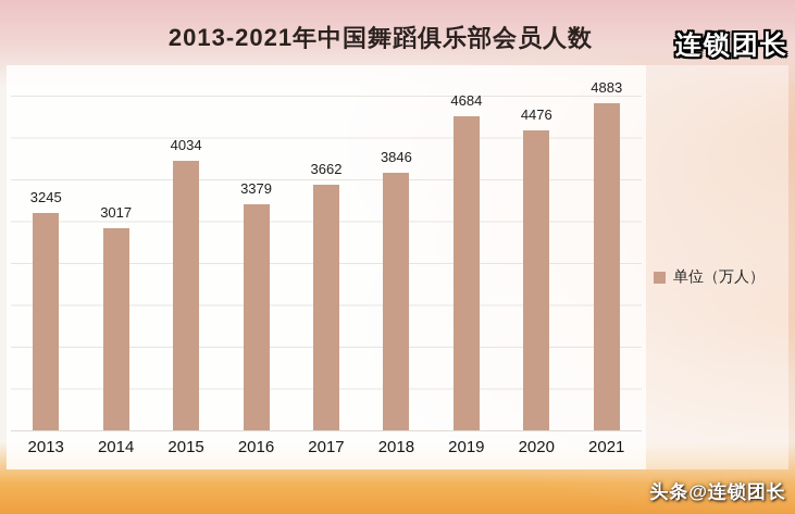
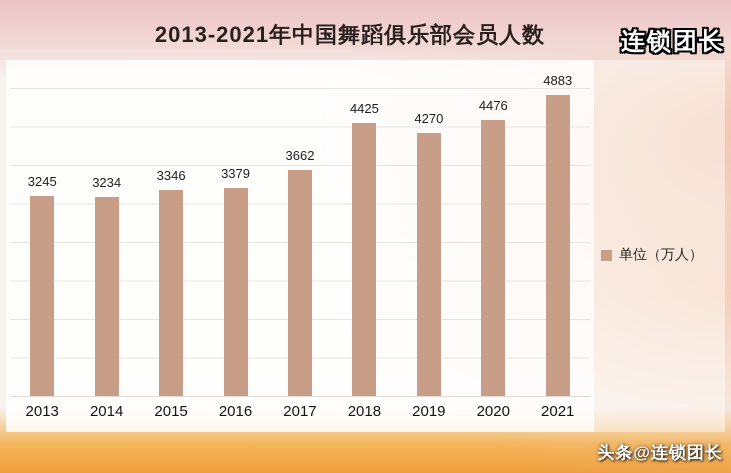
2014: 3017 -> 3234
2015: 4034 -> 3346
2018: 3846 -> 4425
2019: 4684 -> 4270
